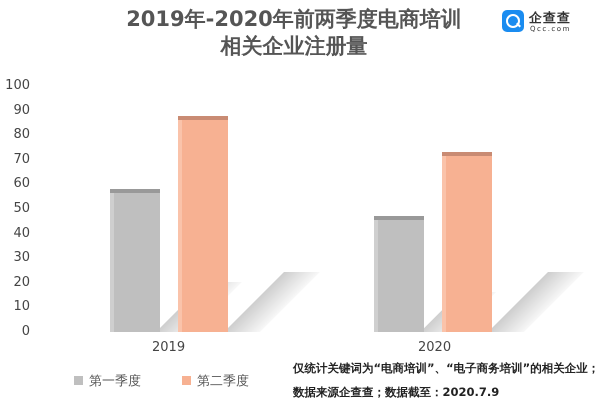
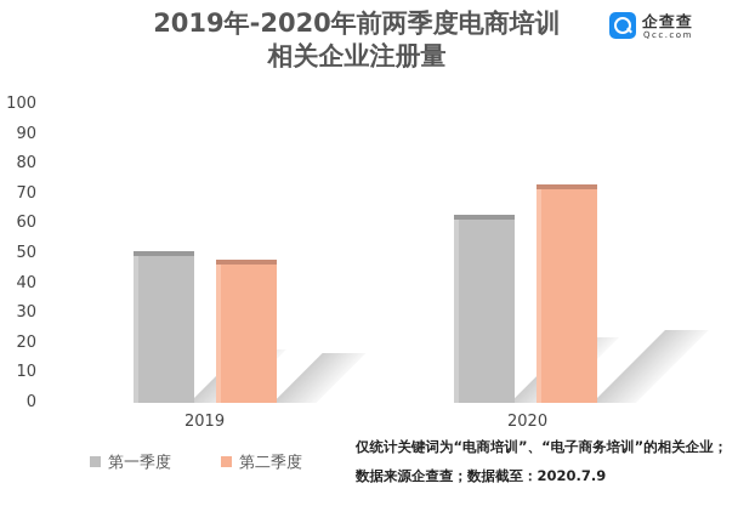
第一季度/2019: 58 -> 51
第二季度/2019: 88 -> 48
第一季度/2020: 47 -> 63
